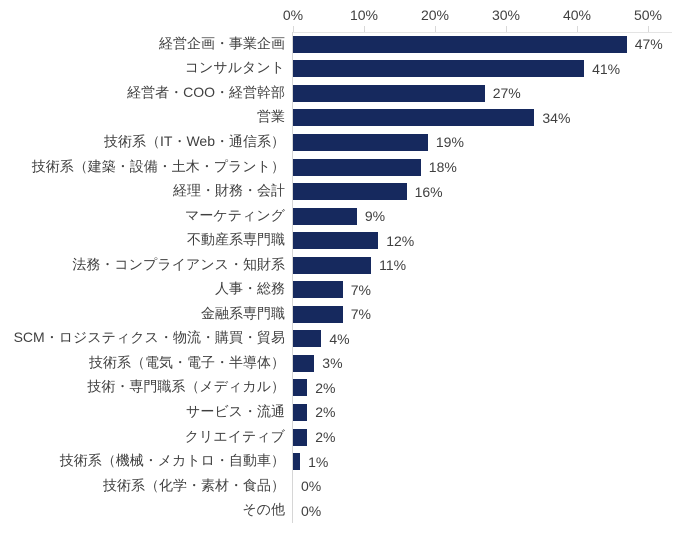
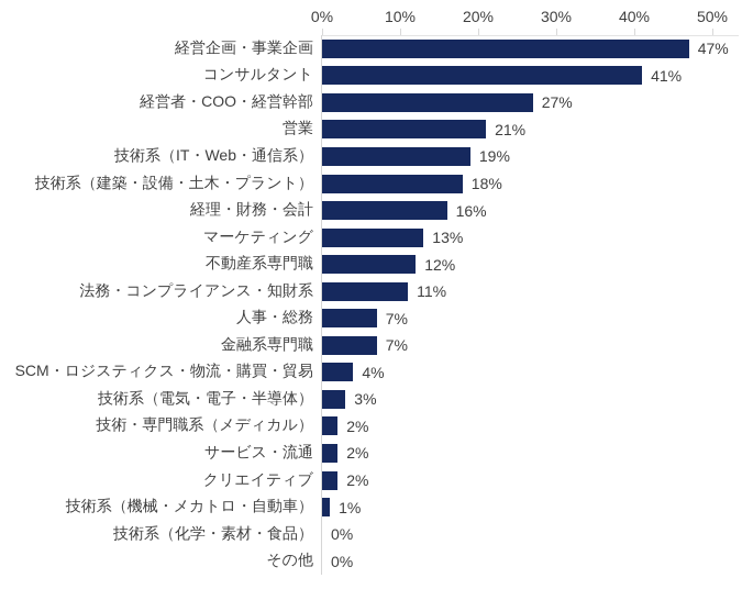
営業: 34% -> 21%
マーケティング: 9% -> 13%
